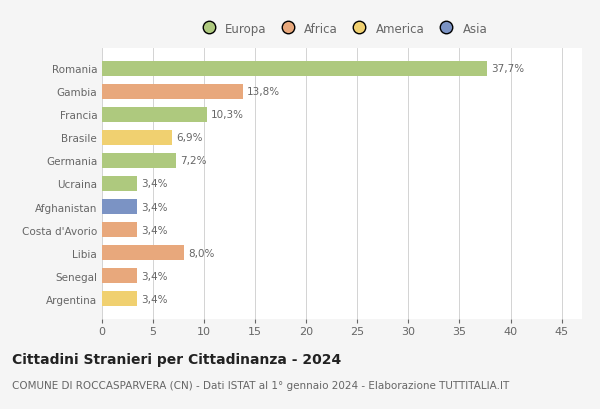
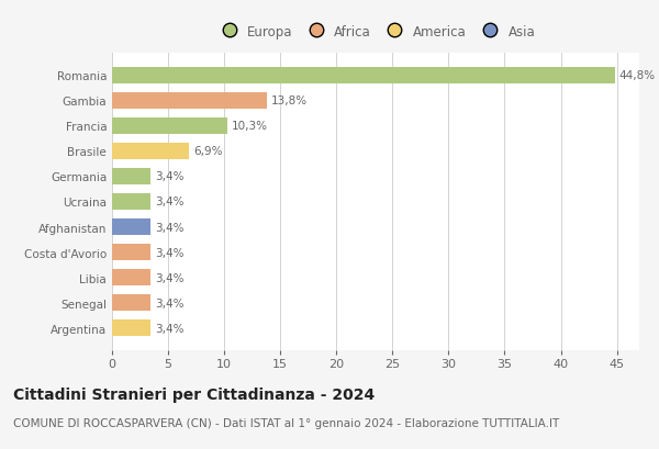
Romania: 37,7% -> 44,8%
Germania: 7,2% -> 3,4%
Libia: 8,0% -> 3,4%
